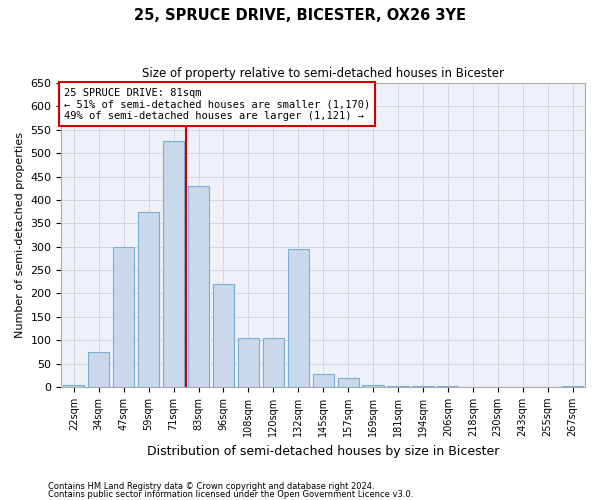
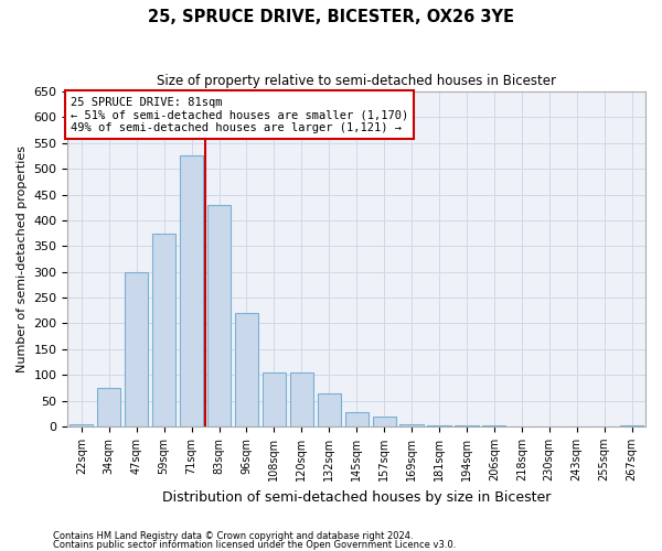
132sqm: 295 -> 65
